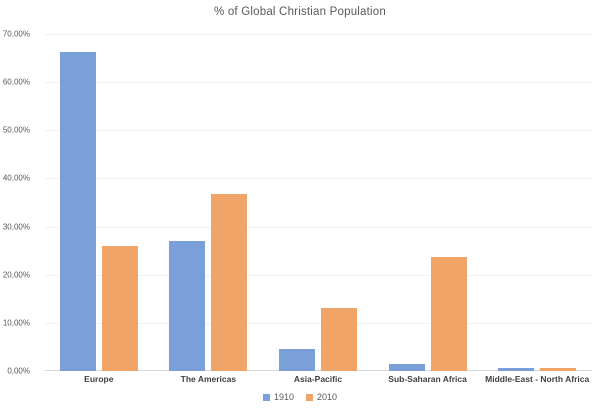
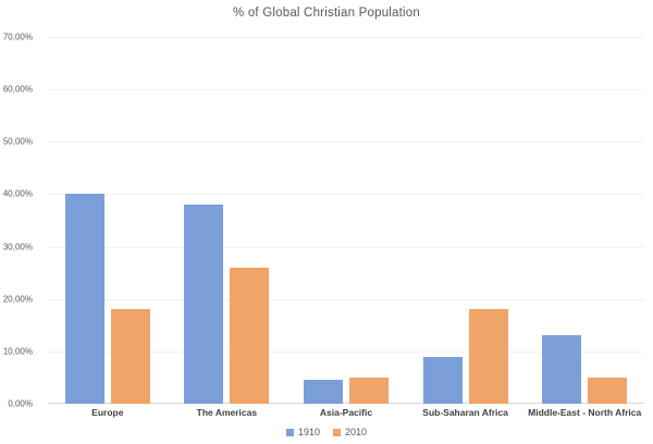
1910/Europe: 66% -> 40%
2010/Europe: 26% -> 18%
1910/The Americas: 27% -> 38%
2010/The Americas: 37% -> 26%
2010/Asia-Pacific: 13% -> 5%
1910/Sub-Saharan Africa: 1% -> 9%
2010/Sub-Saharan Africa: 24% -> 18%
1910/Middle-East - North Africa: 1% -> 13%
2010/Middle-East - North Africa: 1% -> 5%
